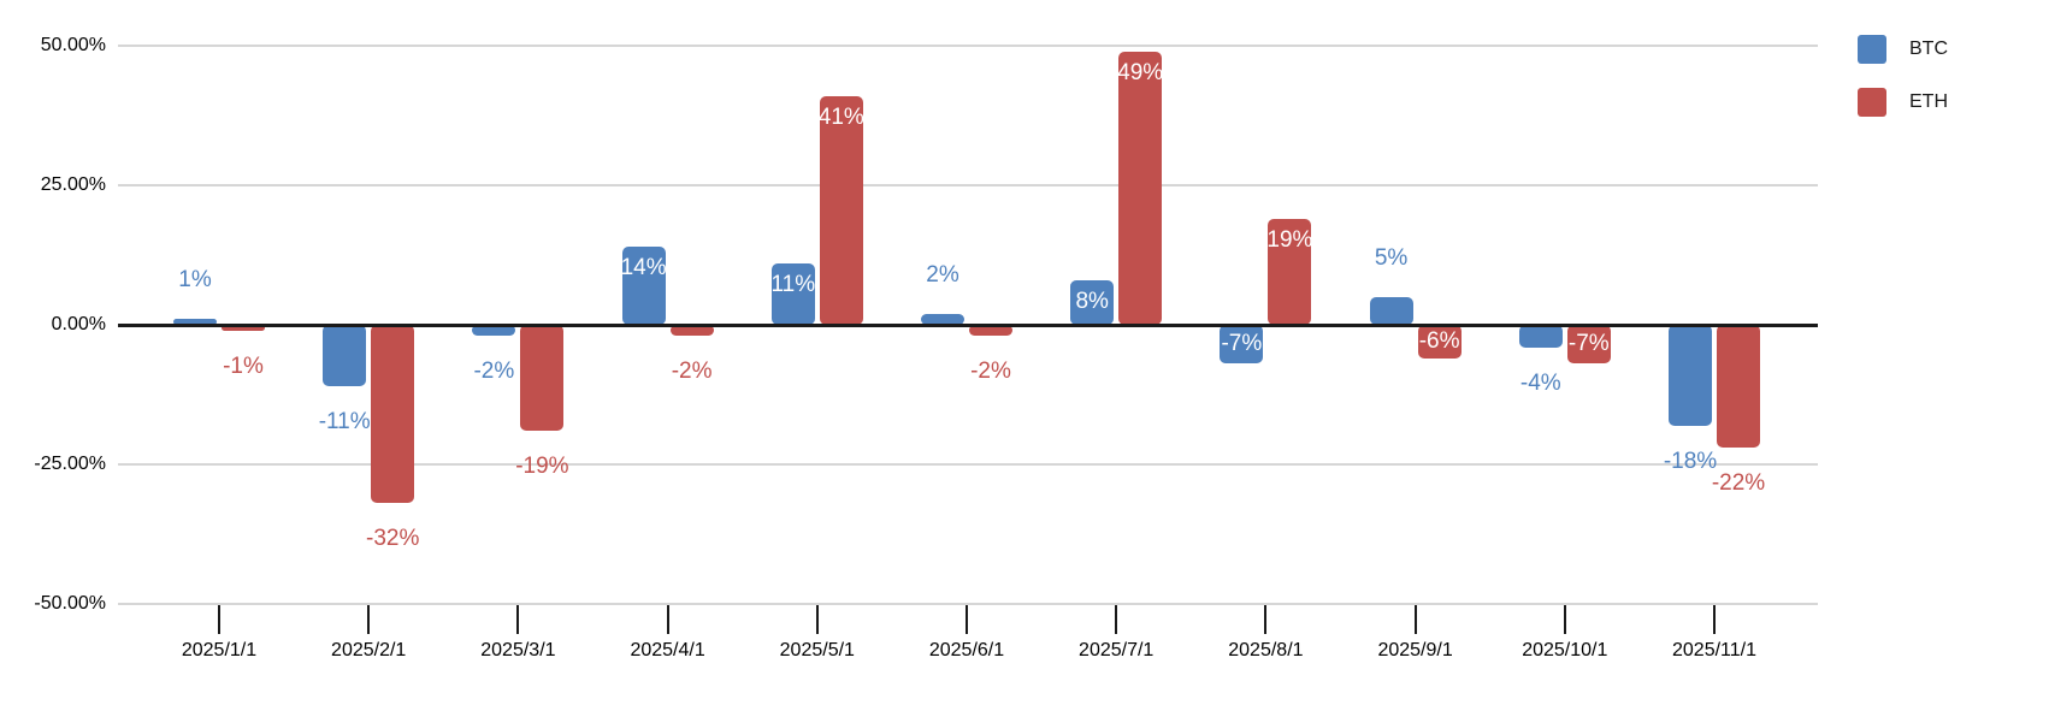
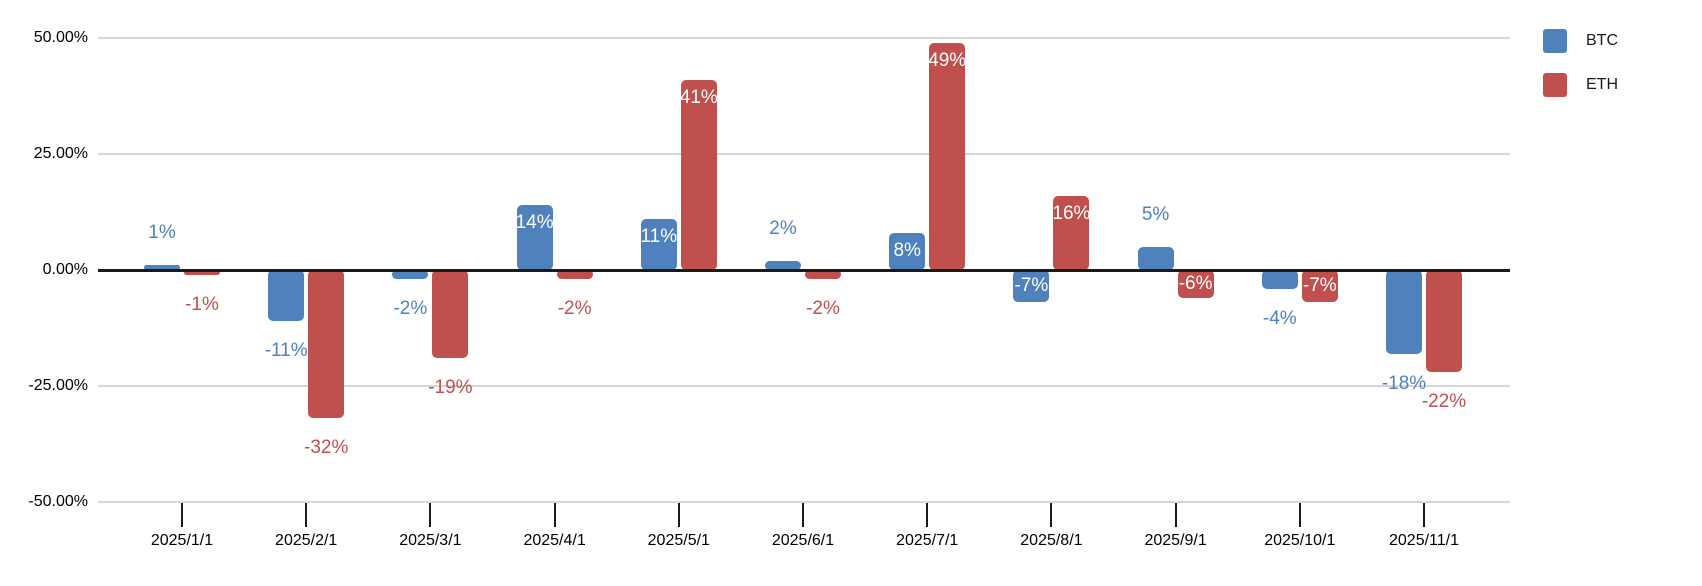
ETH/2025/8/1: 19% -> 16%
